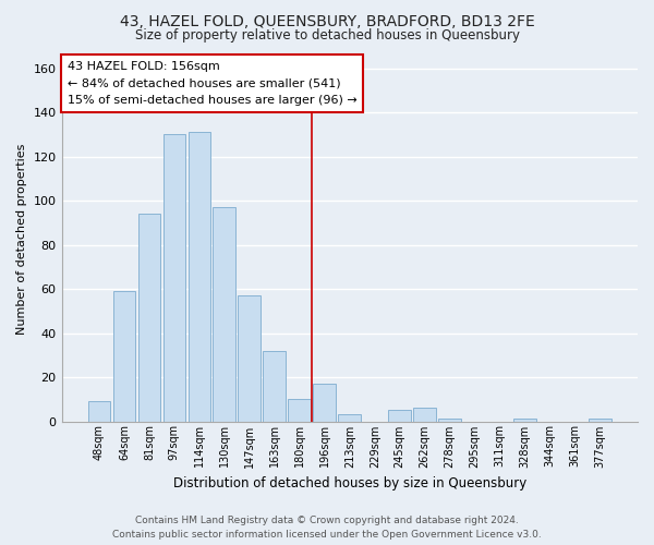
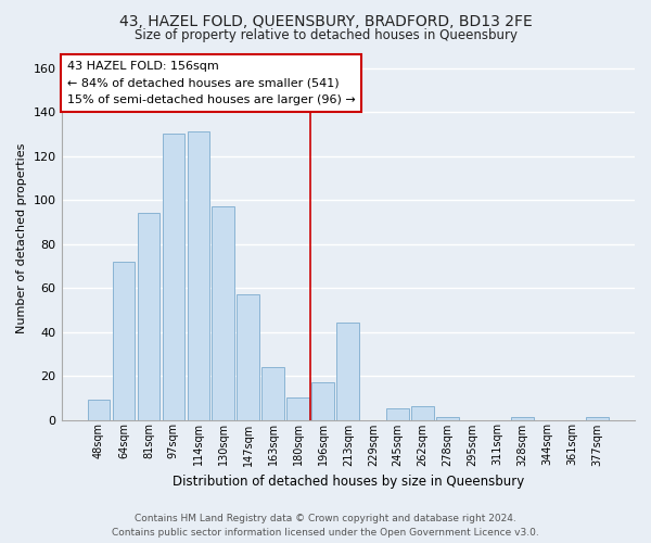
64sqm: 59 -> 72
163sqm: 32 -> 24
213sqm: 3 -> 44
